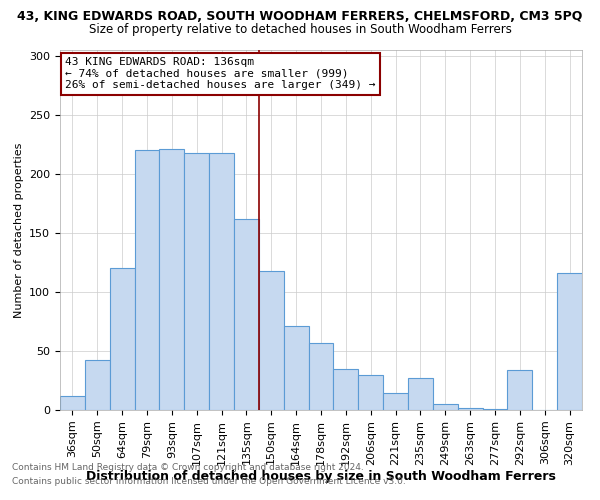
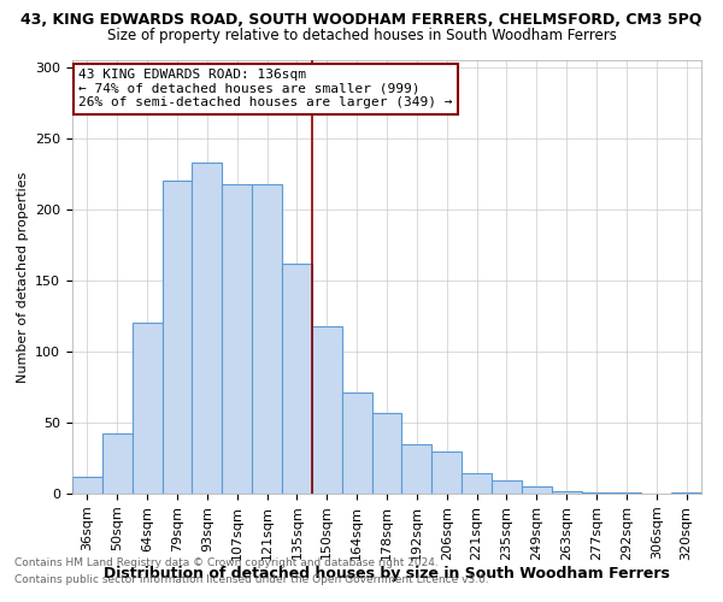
93sqm: 221 -> 233
235sqm: 27 -> 9
292sqm: 34 -> 1
320sqm: 116 -> 1
